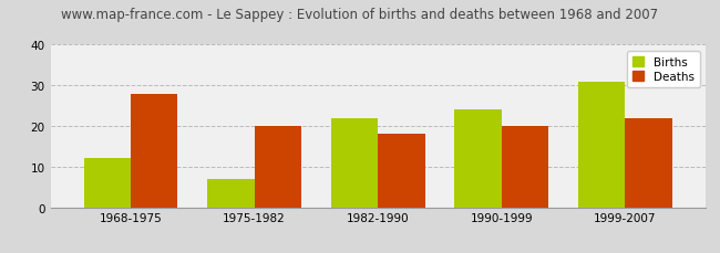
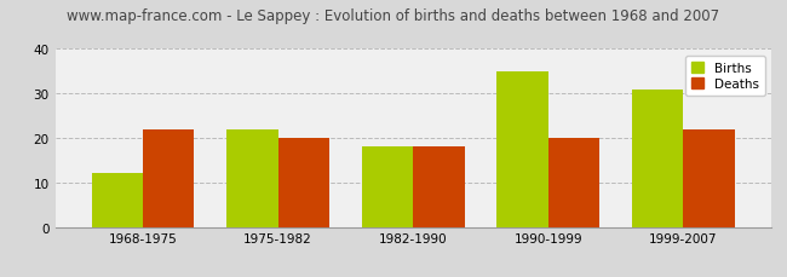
Deaths/1968-1975: 28 -> 22
Births/1975-1982: 7 -> 22
Births/1982-1990: 22 -> 18
Births/1990-1999: 24 -> 35
